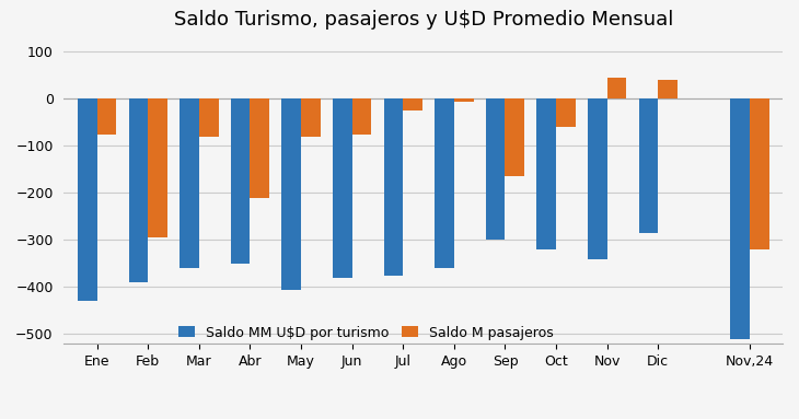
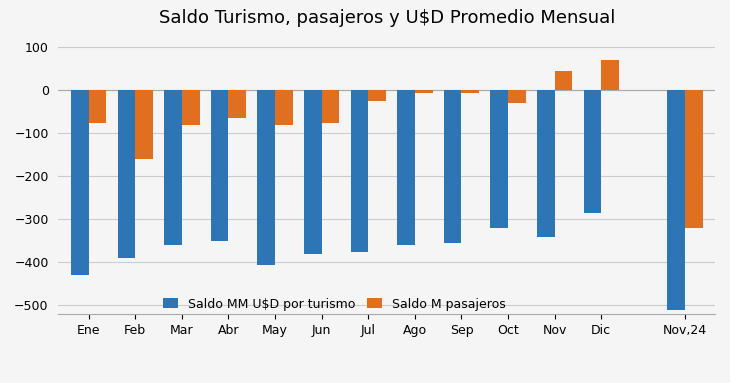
Saldo M pasajeros/Feb: -295 -> -160
Saldo M pasajeros/Abr: -210 -> -65
Saldo MM U$D por turismo/Sep: -300 -> -355
Saldo M pasajeros/Sep: -165 -> -5
Saldo M pasajeros/Oct: -60 -> -30
Saldo M pasajeros/Dic: 40 -> 70
